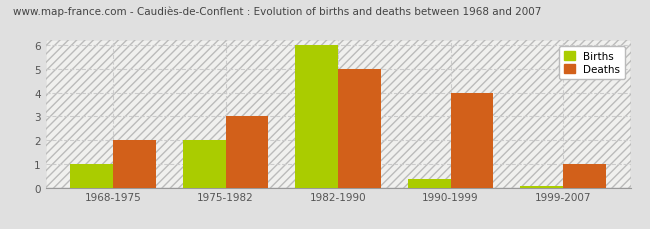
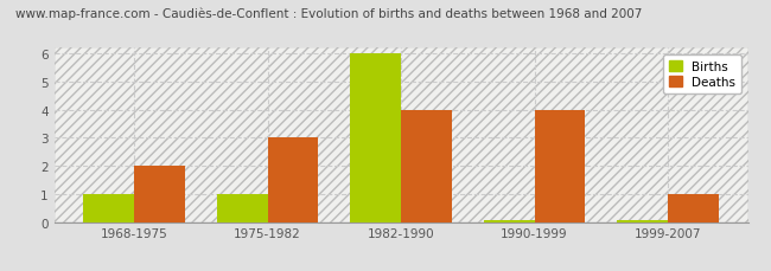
Births/1975-1982: 2.00 -> 1.00
Deaths/1982-1990: 5 -> 4
Births/1990-1999: 0.35 -> 0.05
